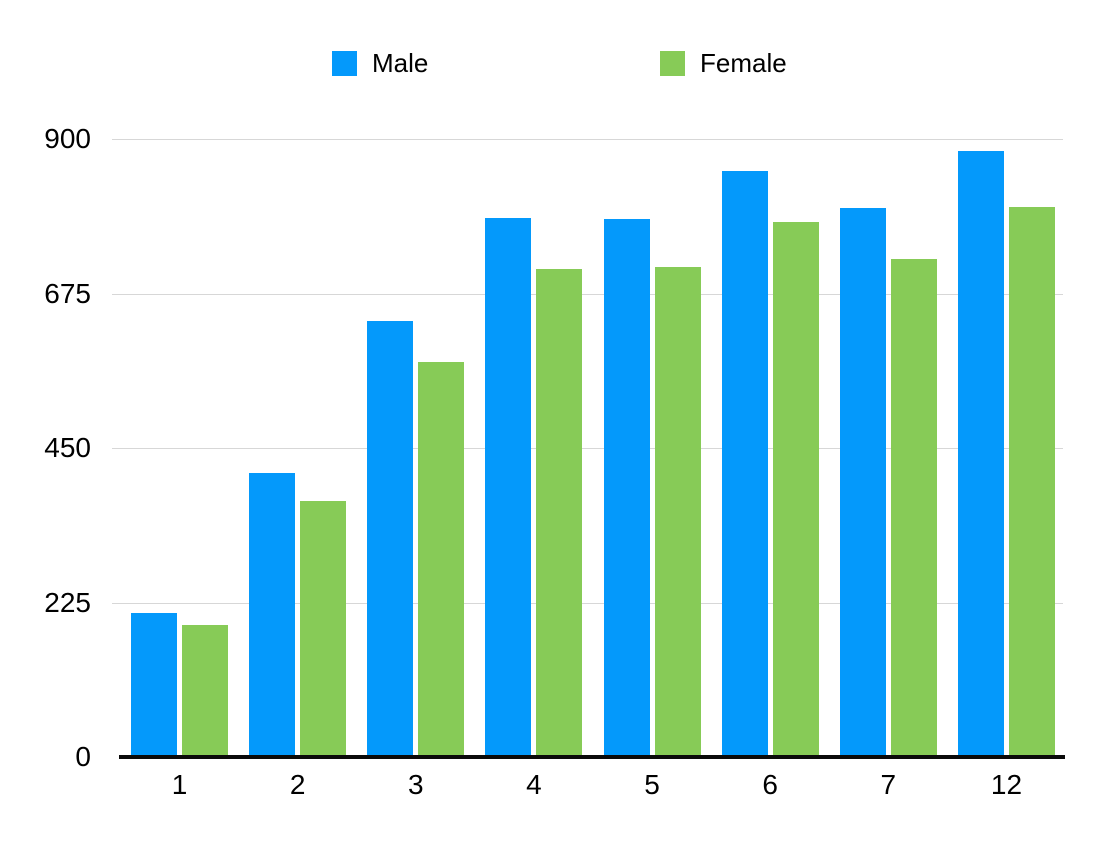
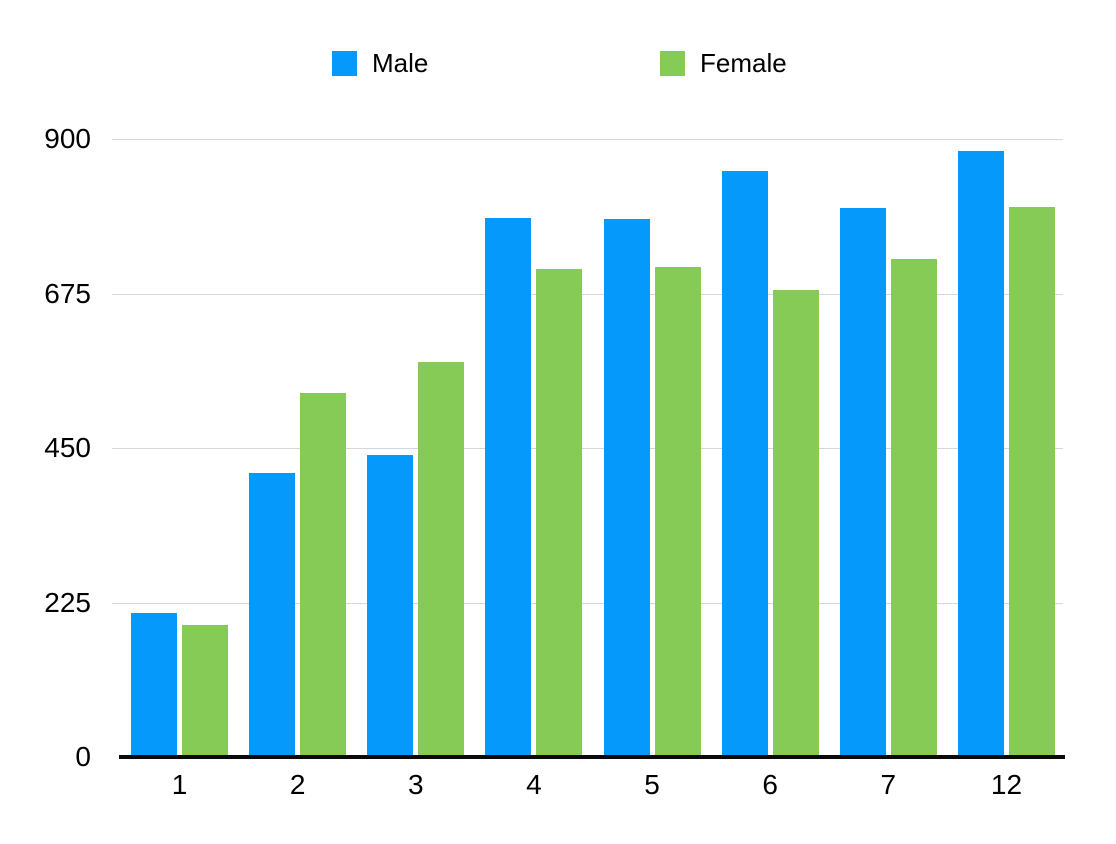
Female/2: 370 -> 530
Male/3: 640 -> 440
Female/6: 780 -> 680
